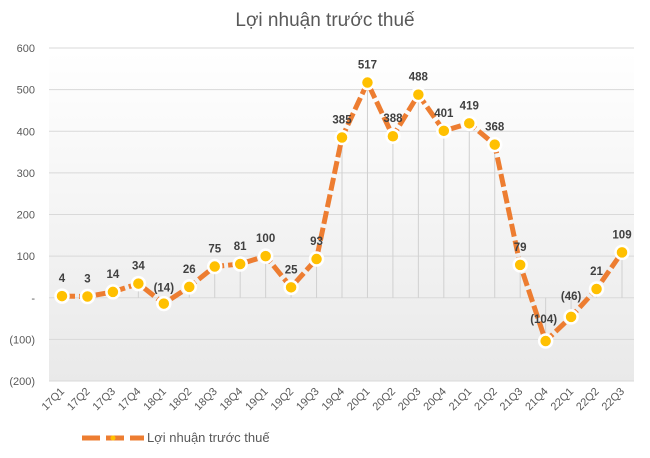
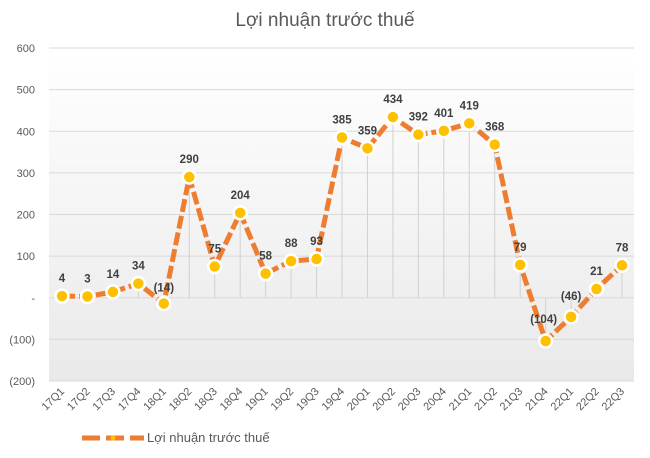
18Q2: 26 -> 290
18Q4: 81 -> 204
19Q1: 100 -> 58
19Q2: 25 -> 88
20Q1: 517 -> 359
20Q2: 388 -> 434
20Q3: 488 -> 392
22Q3: 109 -> 78
